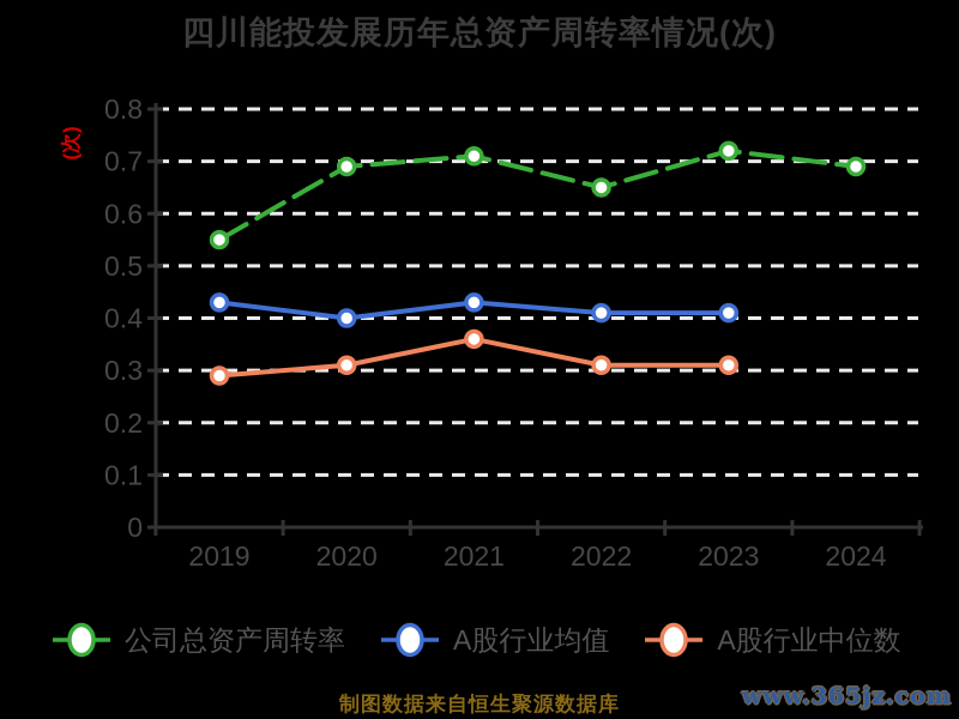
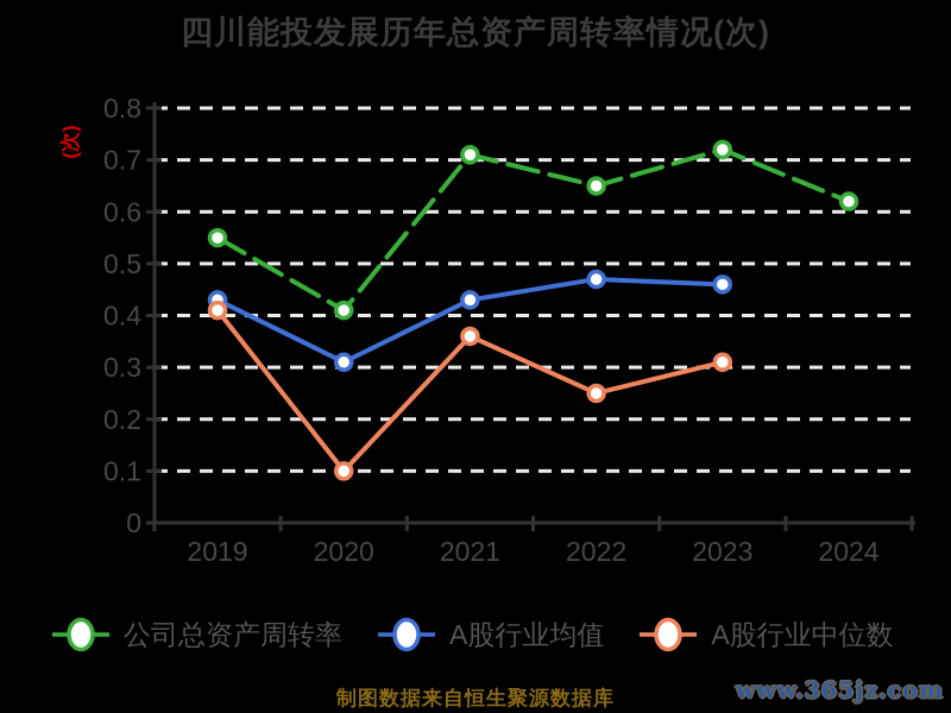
A股行业中位数/2019: 0.29 -> 0.41
公司总资产周转率/2020: 0.69 -> 0.41
A股行业均值/2020: 0.40 -> 0.31
A股行业中位数/2020: 0.31 -> 0.10
A股行业均值/2022: 0.41 -> 0.47
A股行业中位数/2022: 0.31 -> 0.25
A股行业均值/2023: 0.41 -> 0.46
公司总资产周转率/2024: 0.69 -> 0.62
